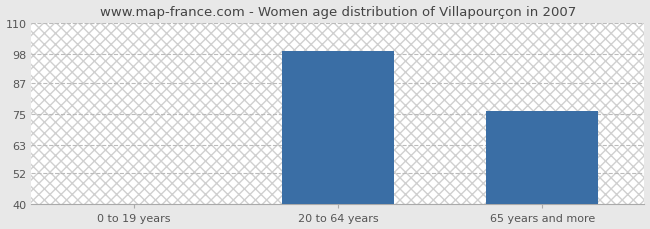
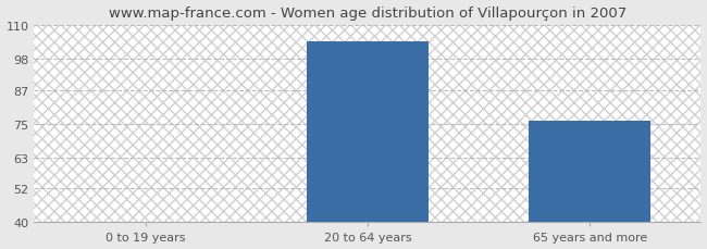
20 to 64 years: 99 -> 104
